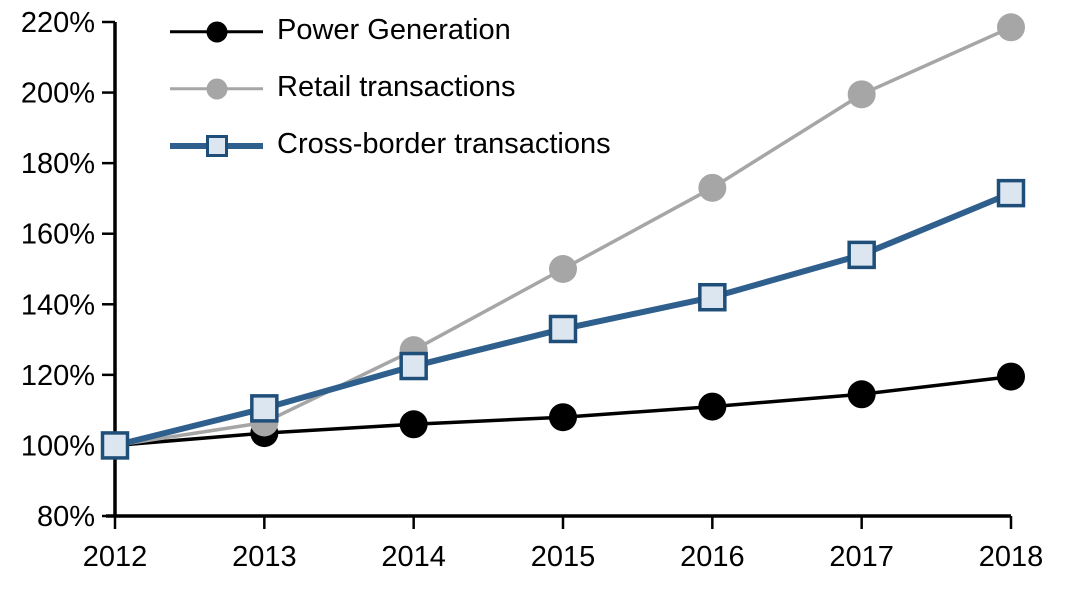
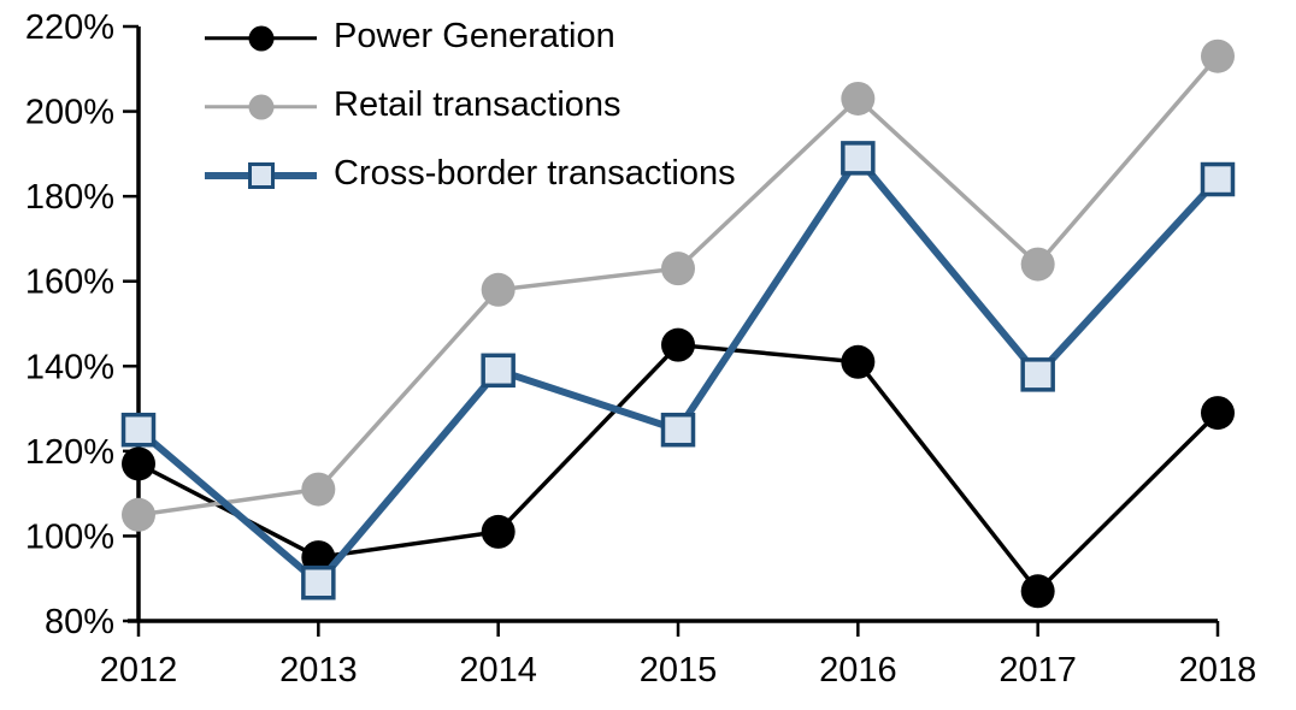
Power Generation/2012: 100% -> 117%
Retail transactions/2012: 100% -> 105%
Cross-border transactions/2012: 100% -> 125%
Power Generation/2013: 104% -> 95%
Retail transactions/2013: 106% -> 111%
Cross-border transactions/2013: 110% -> 89%
Power Generation/2014: 106% -> 101%
Retail transactions/2014: 127% -> 158%
Cross-border transactions/2014: 122% -> 139%
Power Generation/2015: 108% -> 145%
Retail transactions/2015: 150% -> 163%
Cross-border transactions/2015: 133% -> 125%
Power Generation/2016: 111% -> 141%
Retail transactions/2016: 173% -> 203%
Cross-border transactions/2016: 142% -> 189%
Power Generation/2017: 114% -> 87%
Retail transactions/2017: 200% -> 164%
Cross-border transactions/2017: 154% -> 138%
Power Generation/2018: 120% -> 129%
Retail transactions/2018: 218% -> 213%
Cross-border transactions/2018: 172% -> 184%
